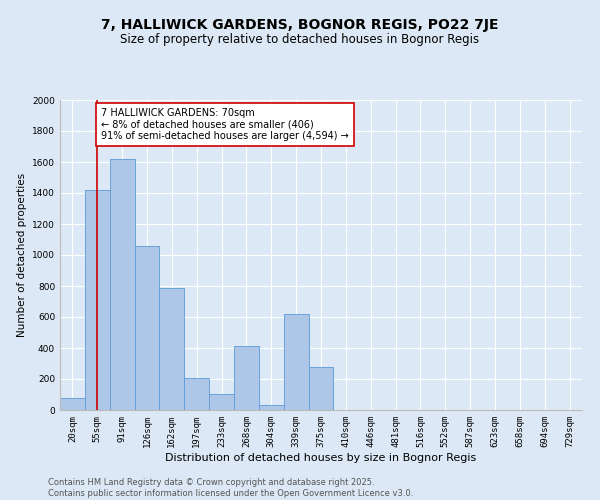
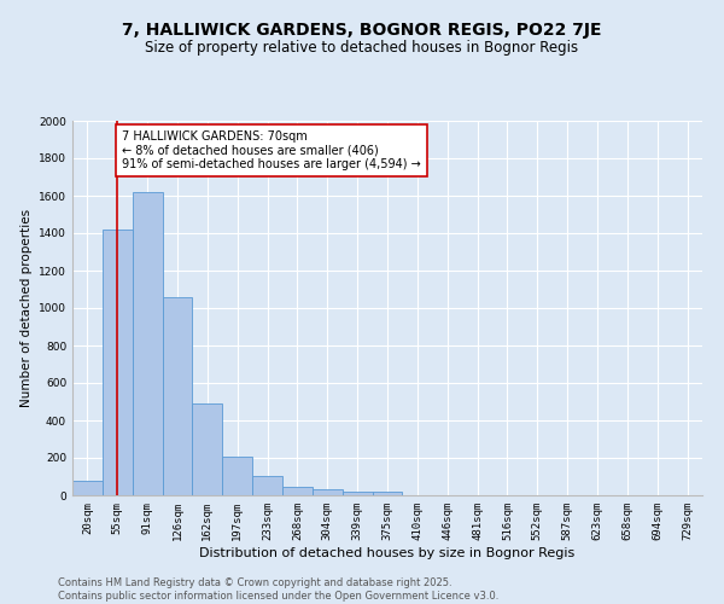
162sqm: 790 -> 490
268sqm: 410 -> 40
339sqm: 620 -> 20
375sqm: 280 -> 20
